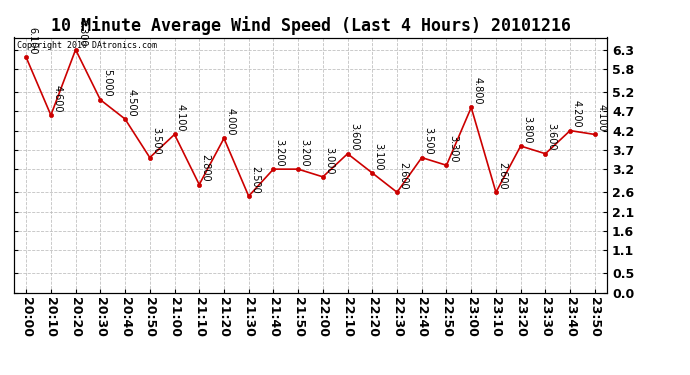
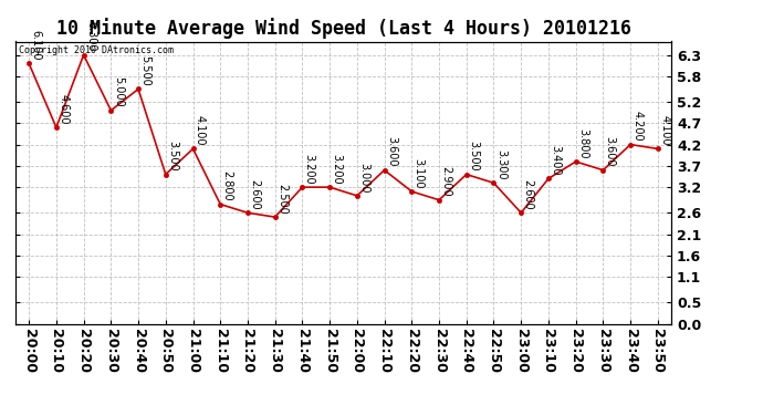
20:40: 4.500 -> 5.500
21:20: 4.000 -> 2.600
22:30: 2.600 -> 2.900
23:00: 4.800 -> 2.600
23:10: 2.600 -> 3.400
